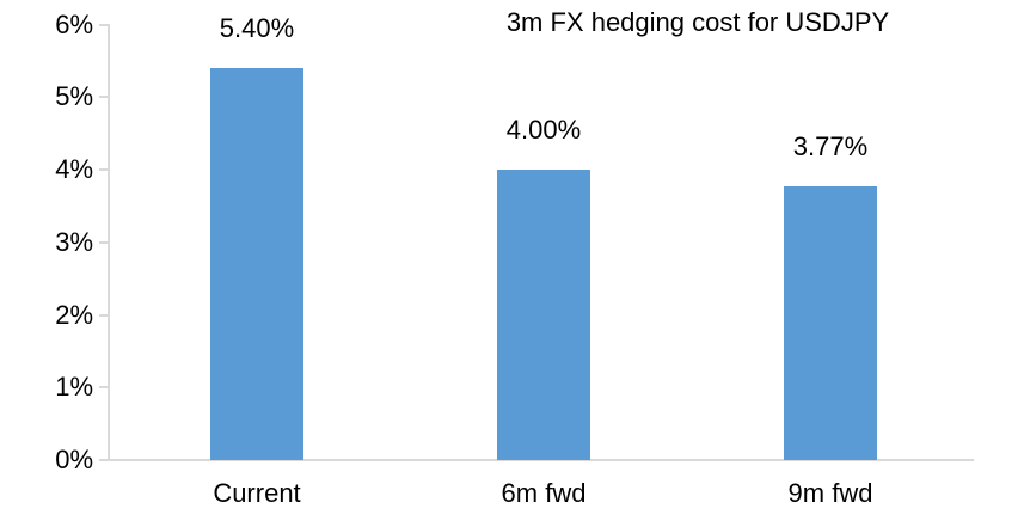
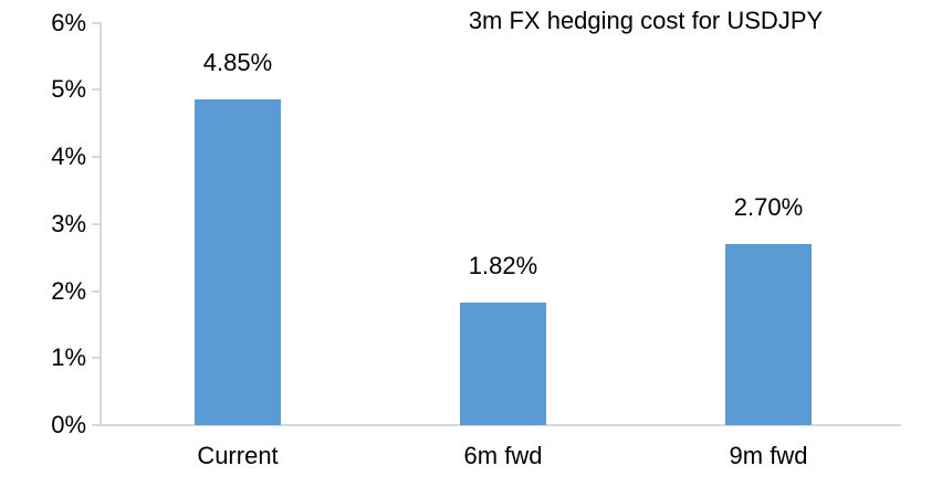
Current: 5.40% -> 4.85%
6m fwd: 4.00% -> 1.82%
9m fwd: 3.77% -> 2.70%
